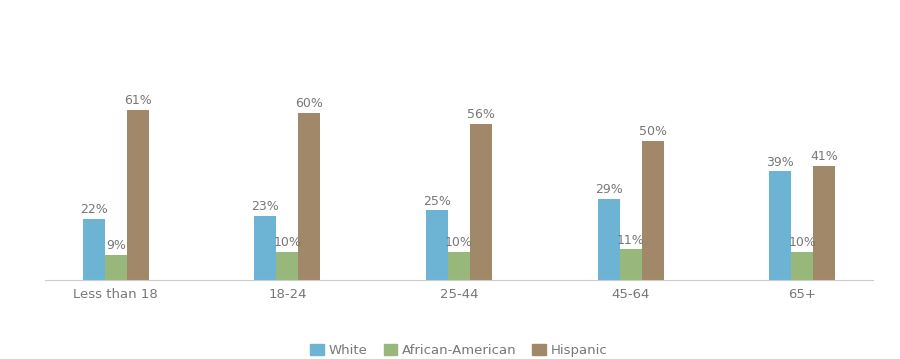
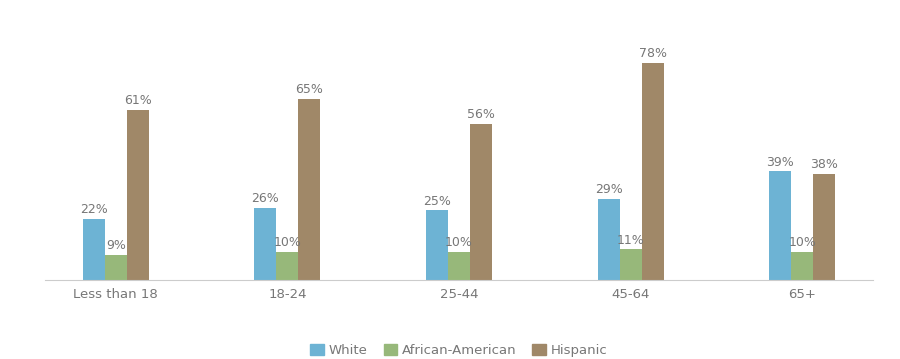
White/18-24: 23% -> 26%
Hispanic/18-24: 60% -> 65%
Hispanic/45-64: 50% -> 78%
Hispanic/65+: 41% -> 38%
